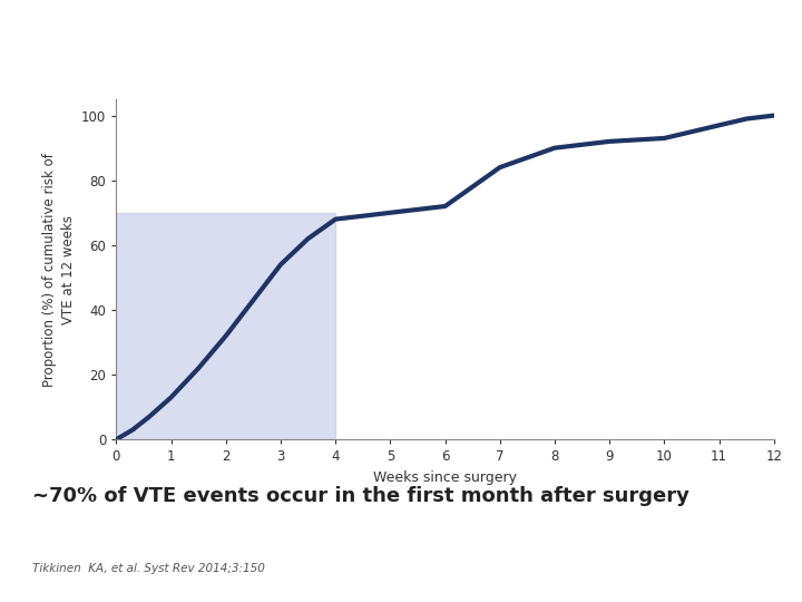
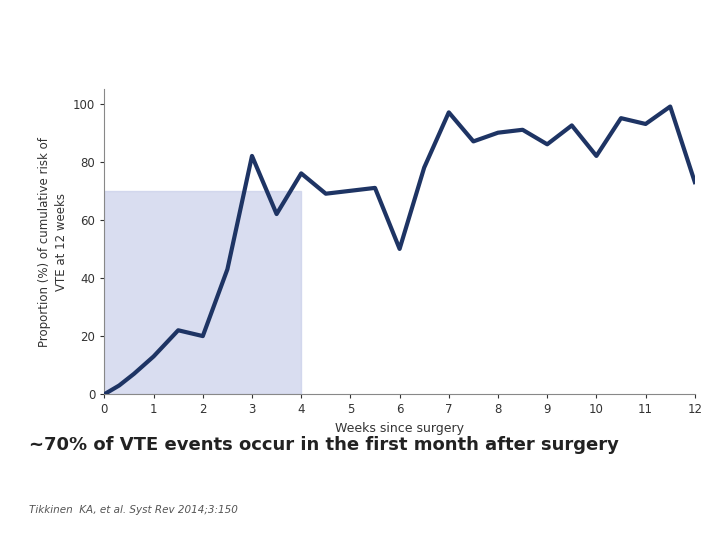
2: 32.0 -> 20.0
3: 54.0 -> 82.0
4: 68.0 -> 76.0
6: 72.0 -> 50.0
7: 84.0 -> 97.0
9: 92.0 -> 86.0
10: 93.0 -> 82.0
11: 97.0 -> 93.0
12: 100.0 -> 73.0
